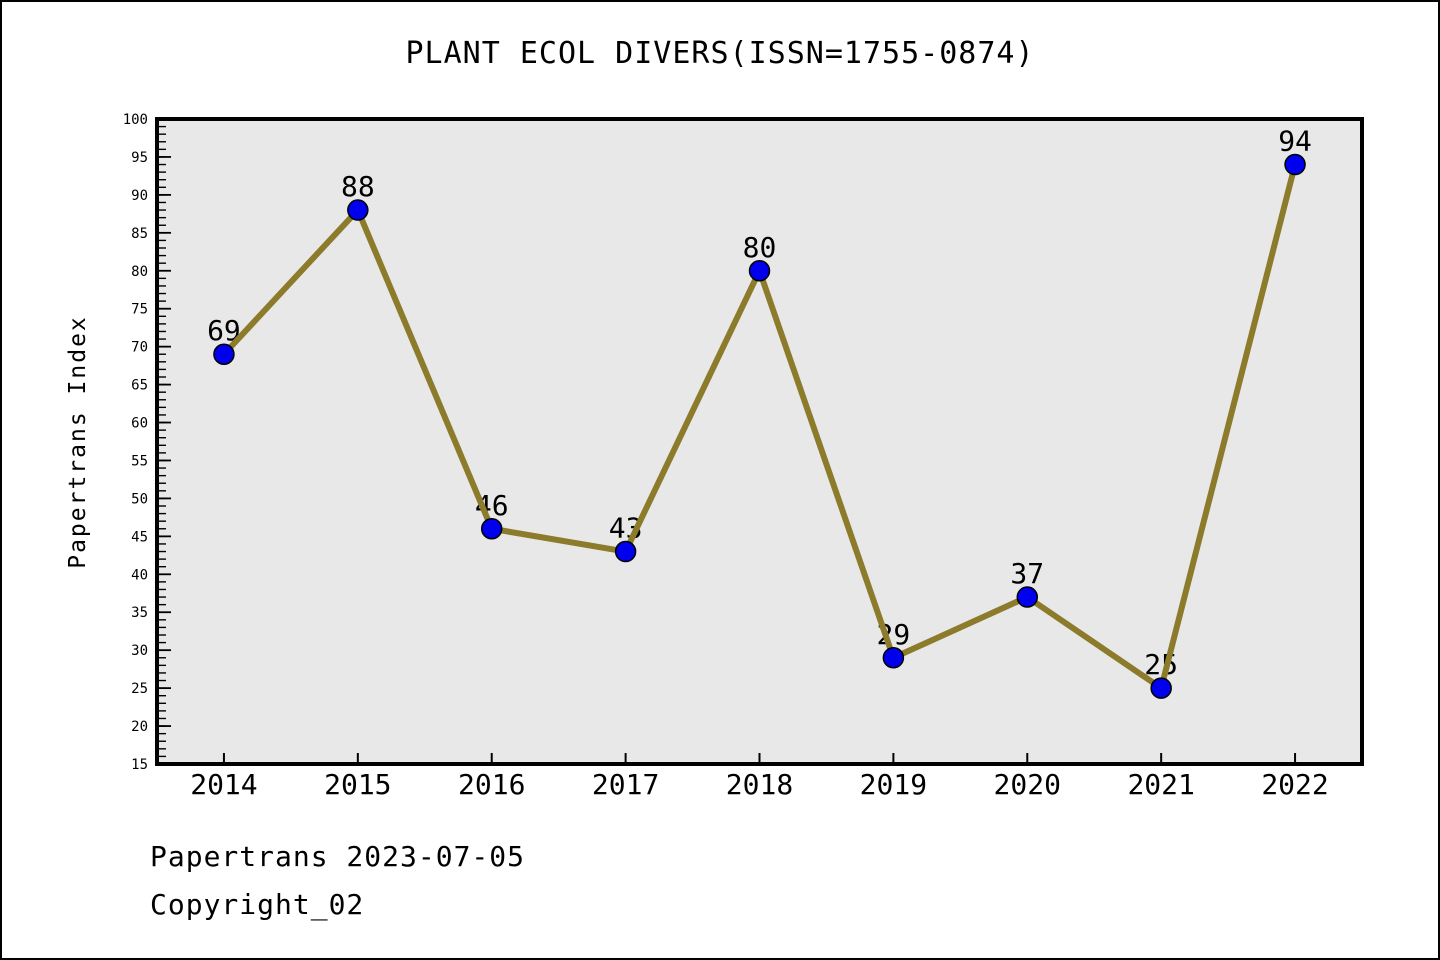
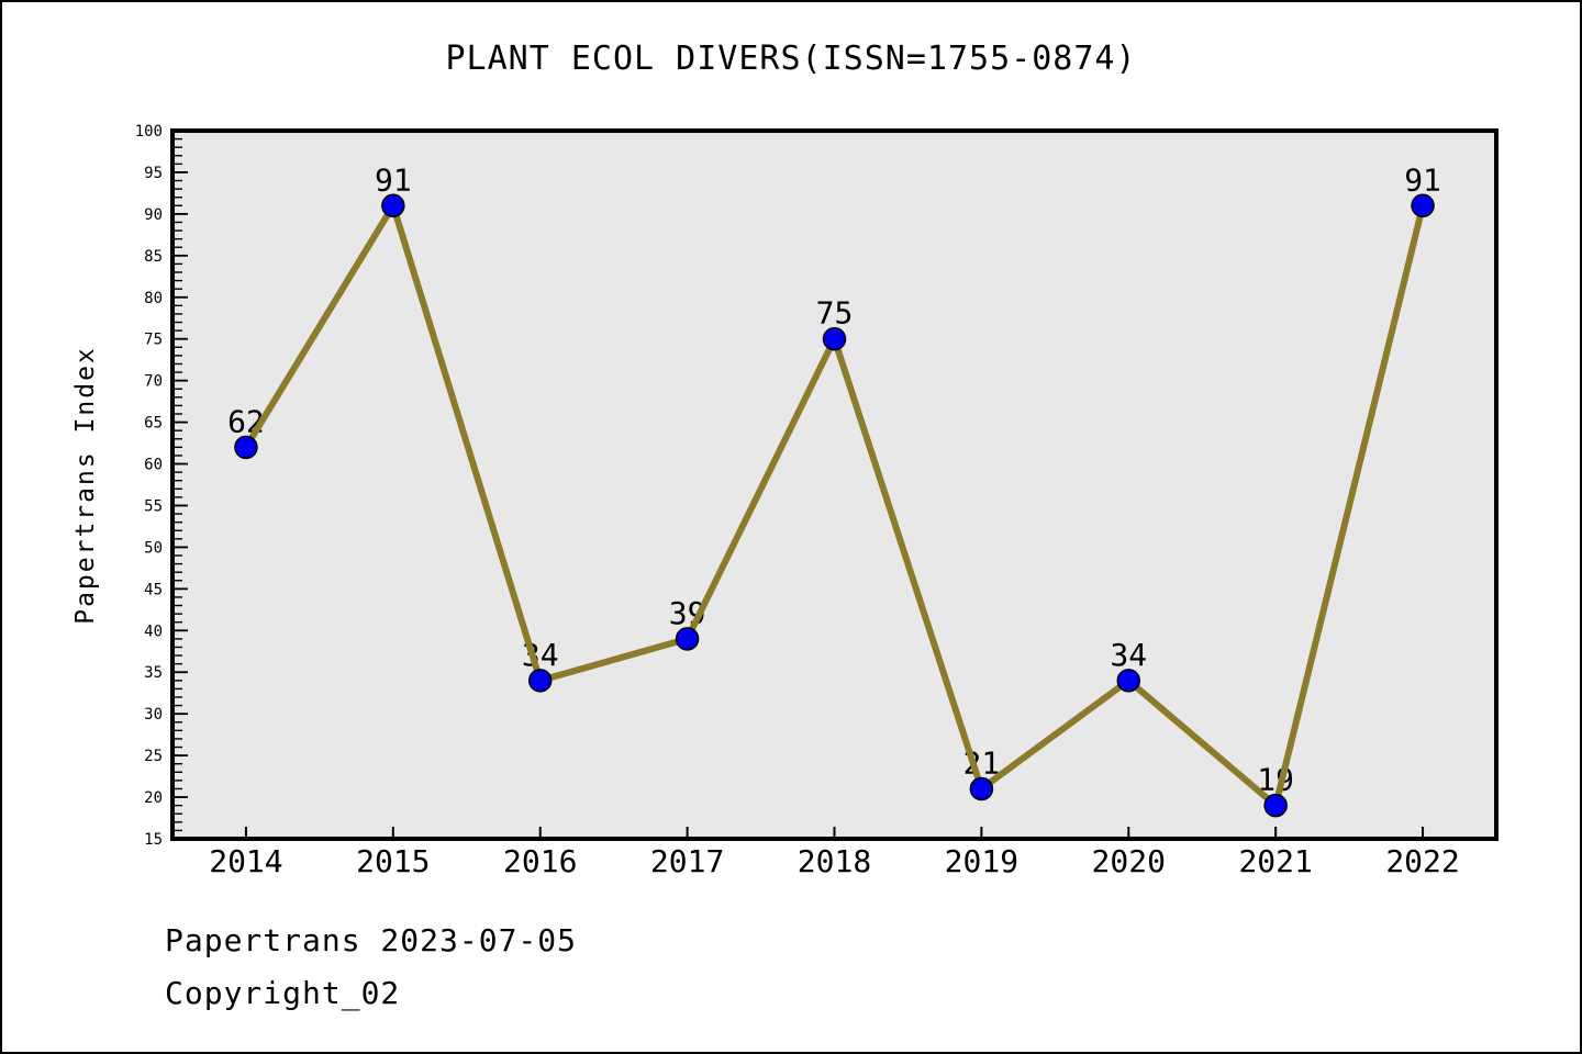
2014: 69 -> 62
2015: 88 -> 91
2016: 46 -> 34
2017: 43 -> 39
2018: 80 -> 75
2019: 29 -> 21
2020: 37 -> 34
2021: 25 -> 19
2022: 94 -> 91
